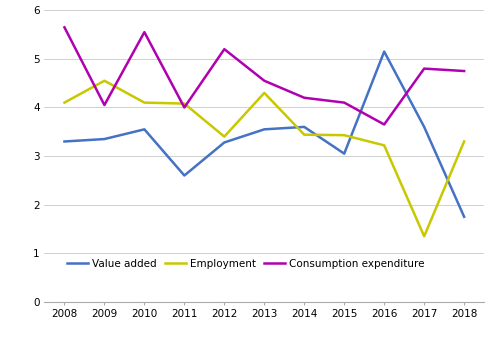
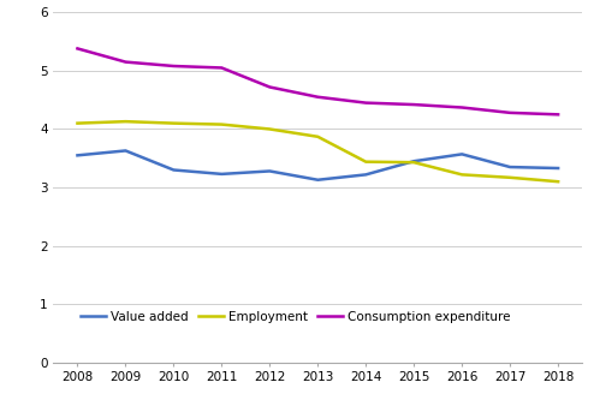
Value added/2008: 3.30 -> 3.55
Consumption expenditure/2008: 5.65 -> 5.38
Value added/2009: 3.35 -> 3.63
Employment/2009: 4.55 -> 4.13
Consumption expenditure/2009: 4.05 -> 5.15
Value added/2010: 3.55 -> 3.30
Consumption expenditure/2010: 5.55 -> 5.08
Value added/2011: 2.60 -> 3.23
Consumption expenditure/2011: 4.00 -> 5.05
Employment/2012: 3.40 -> 4.00
Consumption expenditure/2012: 5.20 -> 4.72
Value added/2013: 3.55 -> 3.13
Employment/2013: 4.30 -> 3.87
Value added/2014: 3.60 -> 3.22
Consumption expenditure/2014: 4.20 -> 4.45
Value added/2015: 3.05 -> 3.45
Consumption expenditure/2015: 4.10 -> 4.42
Value added/2016: 5.15 -> 3.57
Consumption expenditure/2016: 3.65 -> 4.37
Value added/2017: 3.60 -> 3.35
Employment/2017: 1.35 -> 3.17
Consumption expenditure/2017: 4.80 -> 4.28
Value added/2018: 1.75 -> 3.33
Employment/2018: 3.30 -> 3.10
Consumption expenditure/2018: 4.75 -> 4.25
